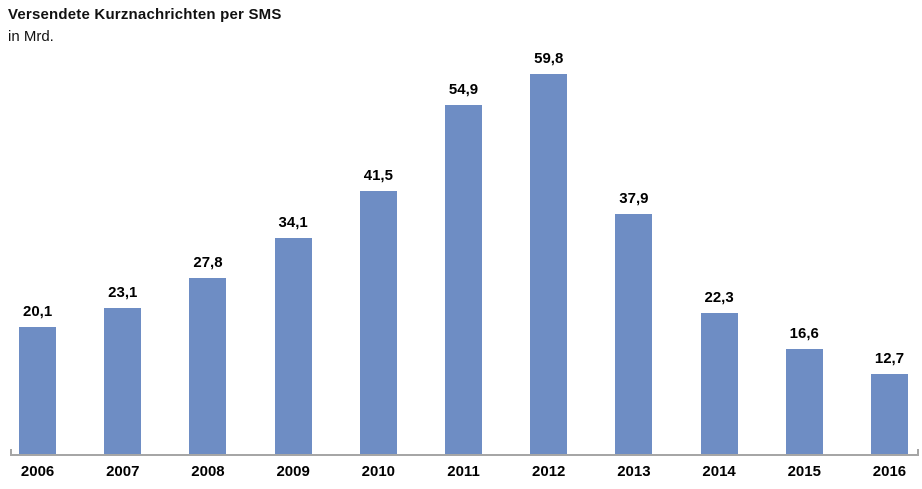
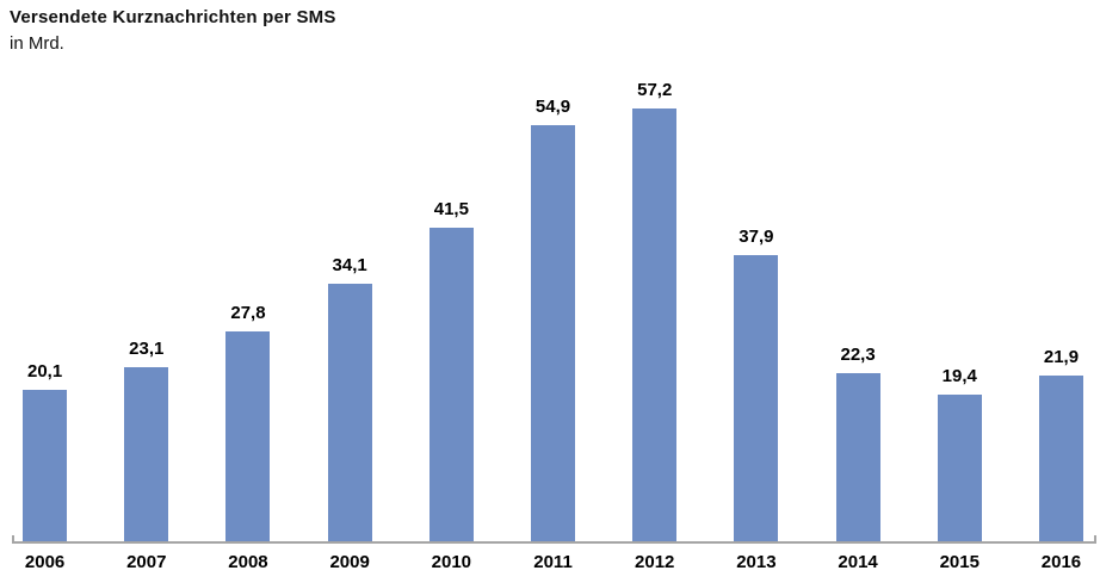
2012: 59,8 -> 57,2
2015: 16,6 -> 19,4
2016: 12,7 -> 21,9
